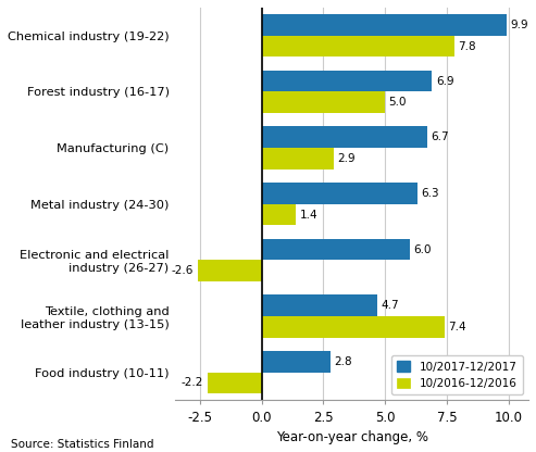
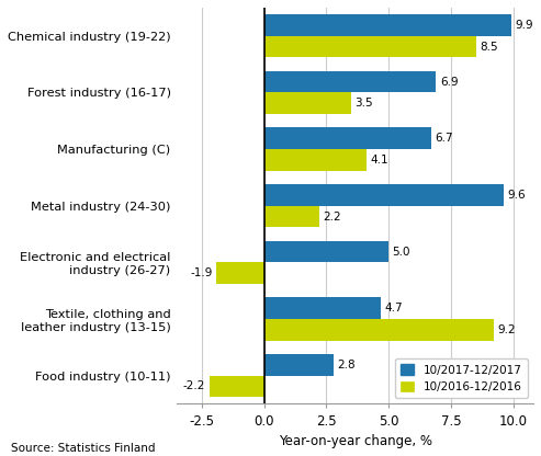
10/2016-12/2016/Chemical industry (19-22): 7.8 -> 8.5
10/2016-12/2016/Forest industry (16-17): 5.0 -> 3.5
10/2016-12/2016/Manufacturing (C): 2.9 -> 4.1
10/2017-12/2017/Metal industry (24-30): 6.3 -> 9.6
10/2016-12/2016/Metal industry (24-30): 1.4 -> 2.2
10/2017-12/2017/Electronic and electrical industry (26-27): 6.0 -> 5.0
10/2016-12/2016/Electronic and electrical industry (26-27): -2.6 -> -1.9
10/2016-12/2016/Textile, clothing and leather industry (13-15): 7.4 -> 9.2
